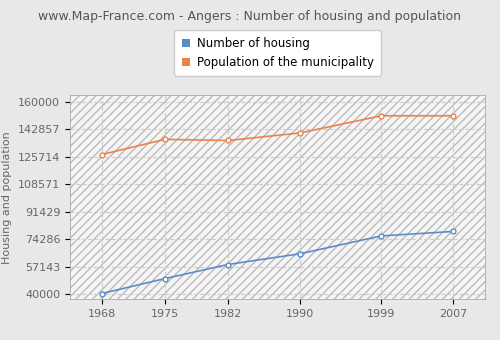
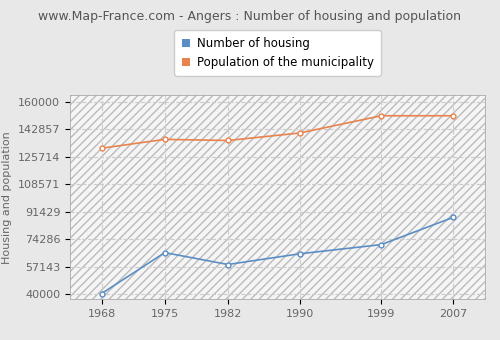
Population of the municipality/1968: 127000 -> 131000
Number of housing/1975: 50000 -> 66000
Number of housing/1999: 76000 -> 71000
Number of housing/2007: 79000 -> 88000
